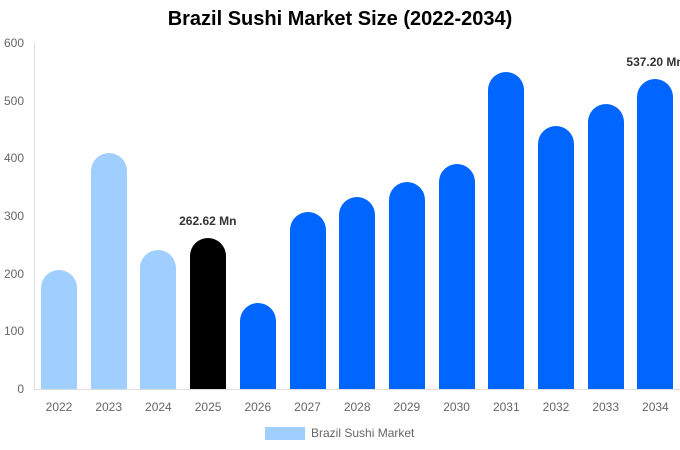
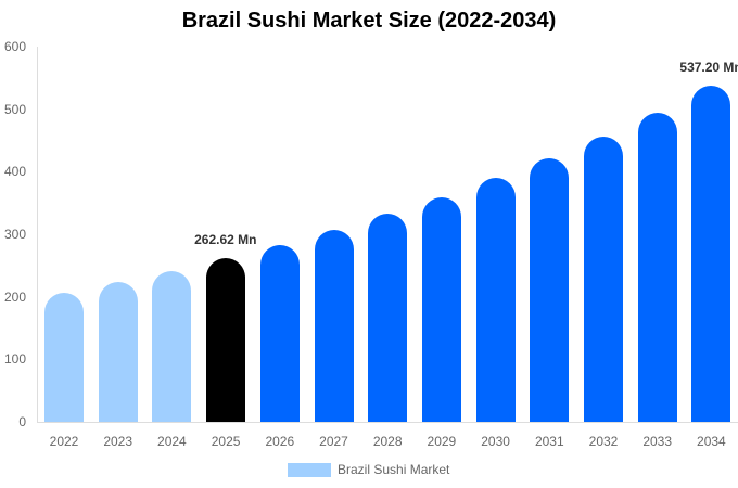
2023: 410 -> 220
2026: 150 -> 280
2031: 550 -> 420
